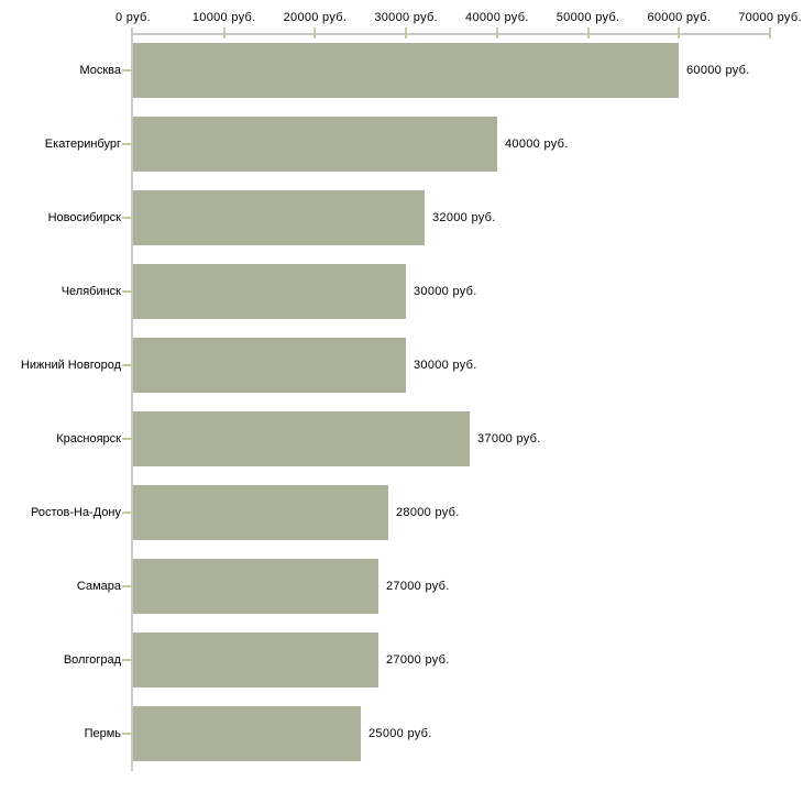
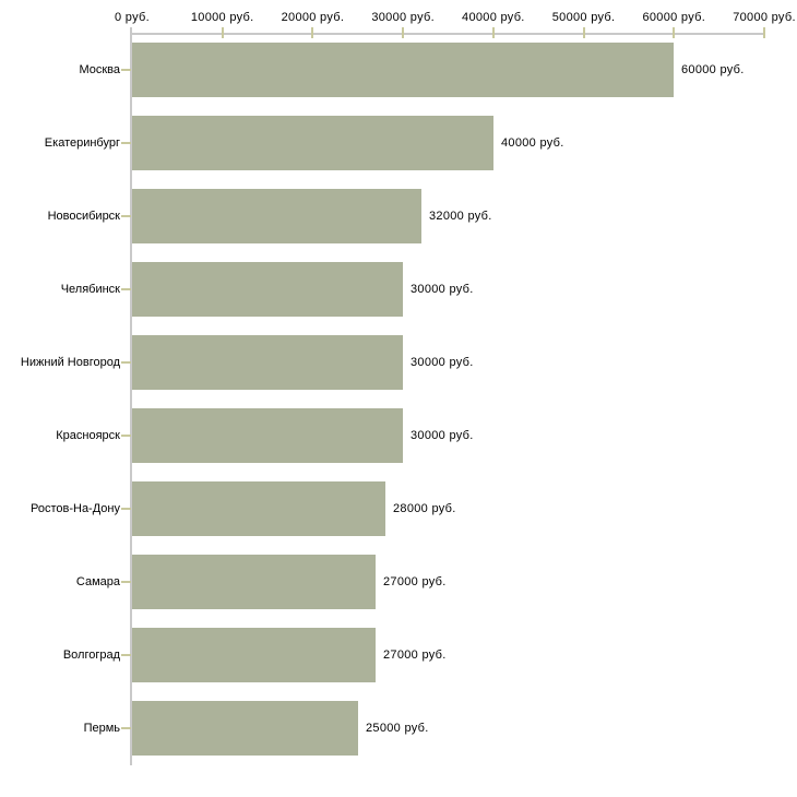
Красноярск: 37000 -> 30000
